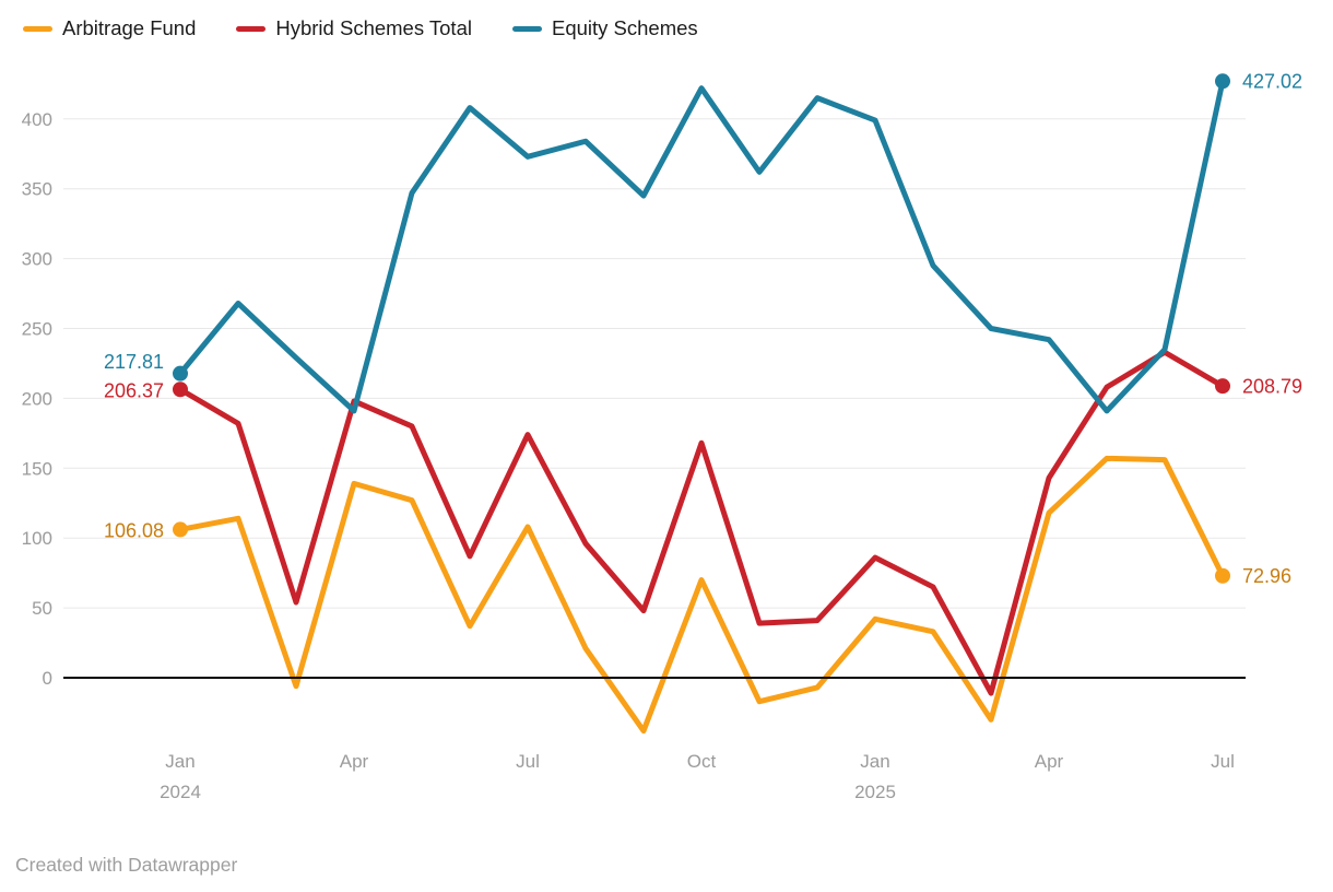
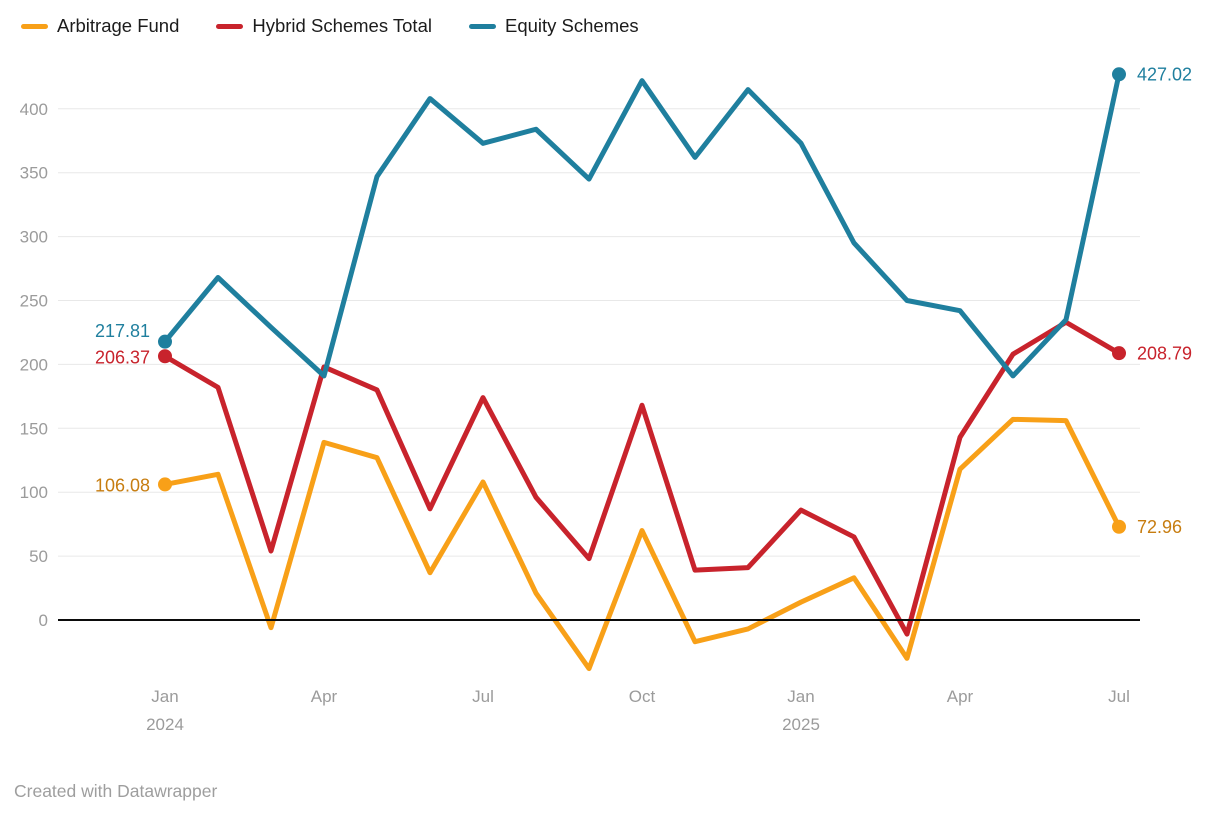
Arbitrage Fund/Jan 2025: 42 -> 14
Equity Schemes/Jan 2025: 399 -> 373
